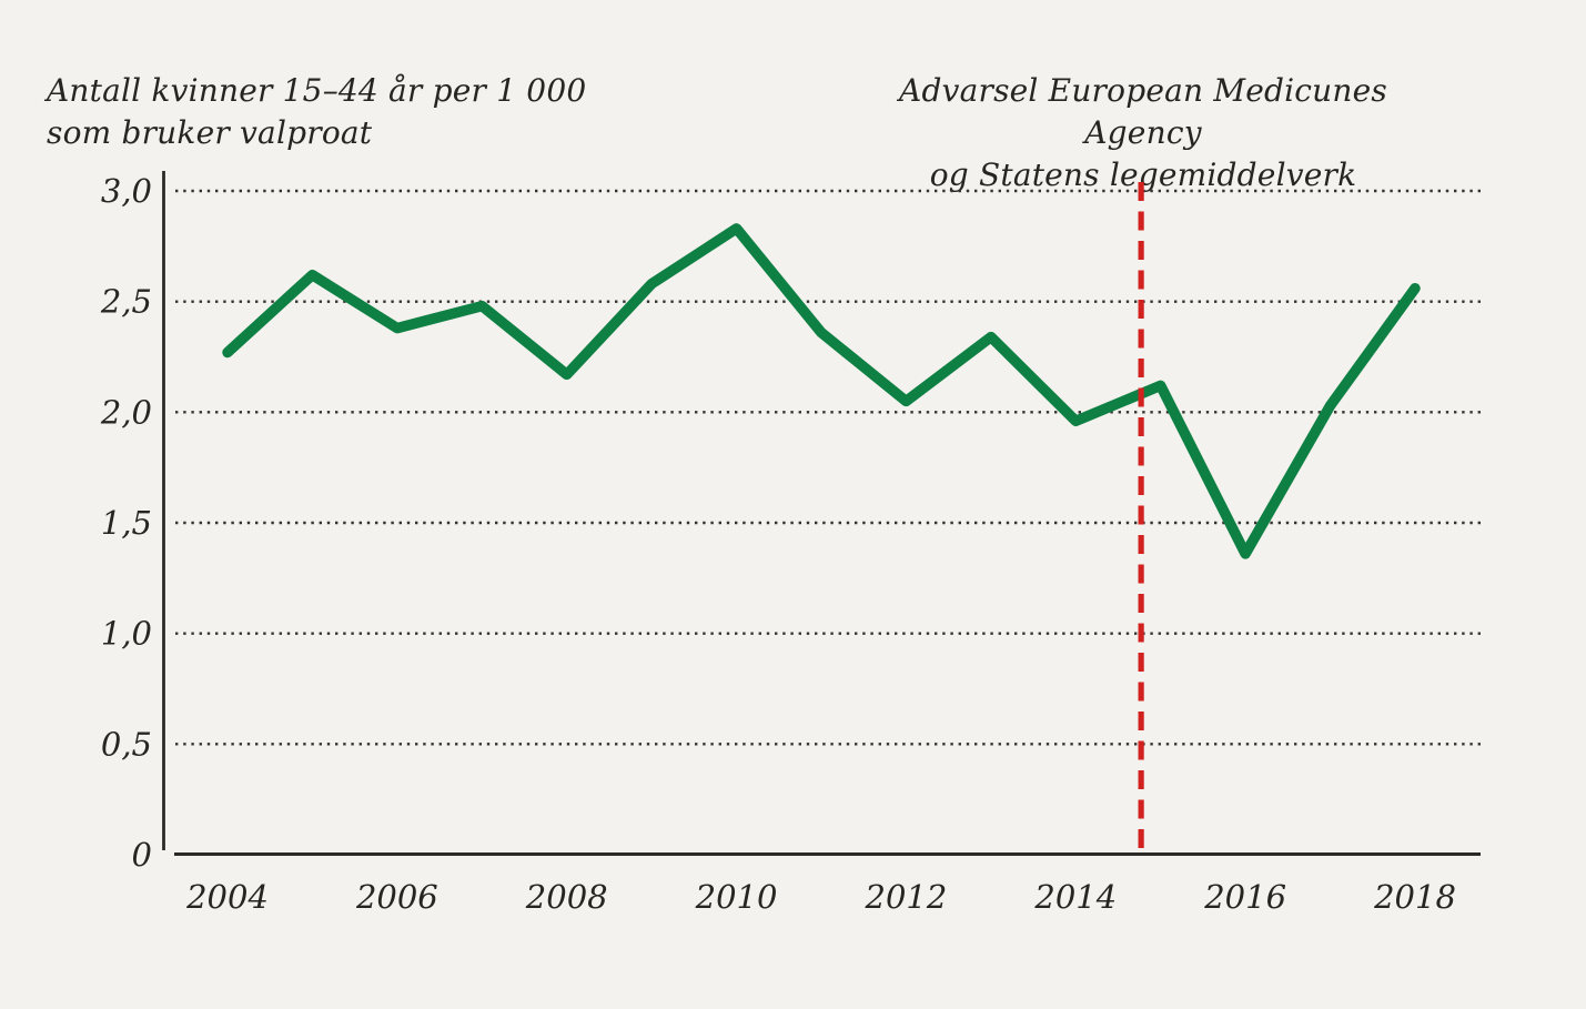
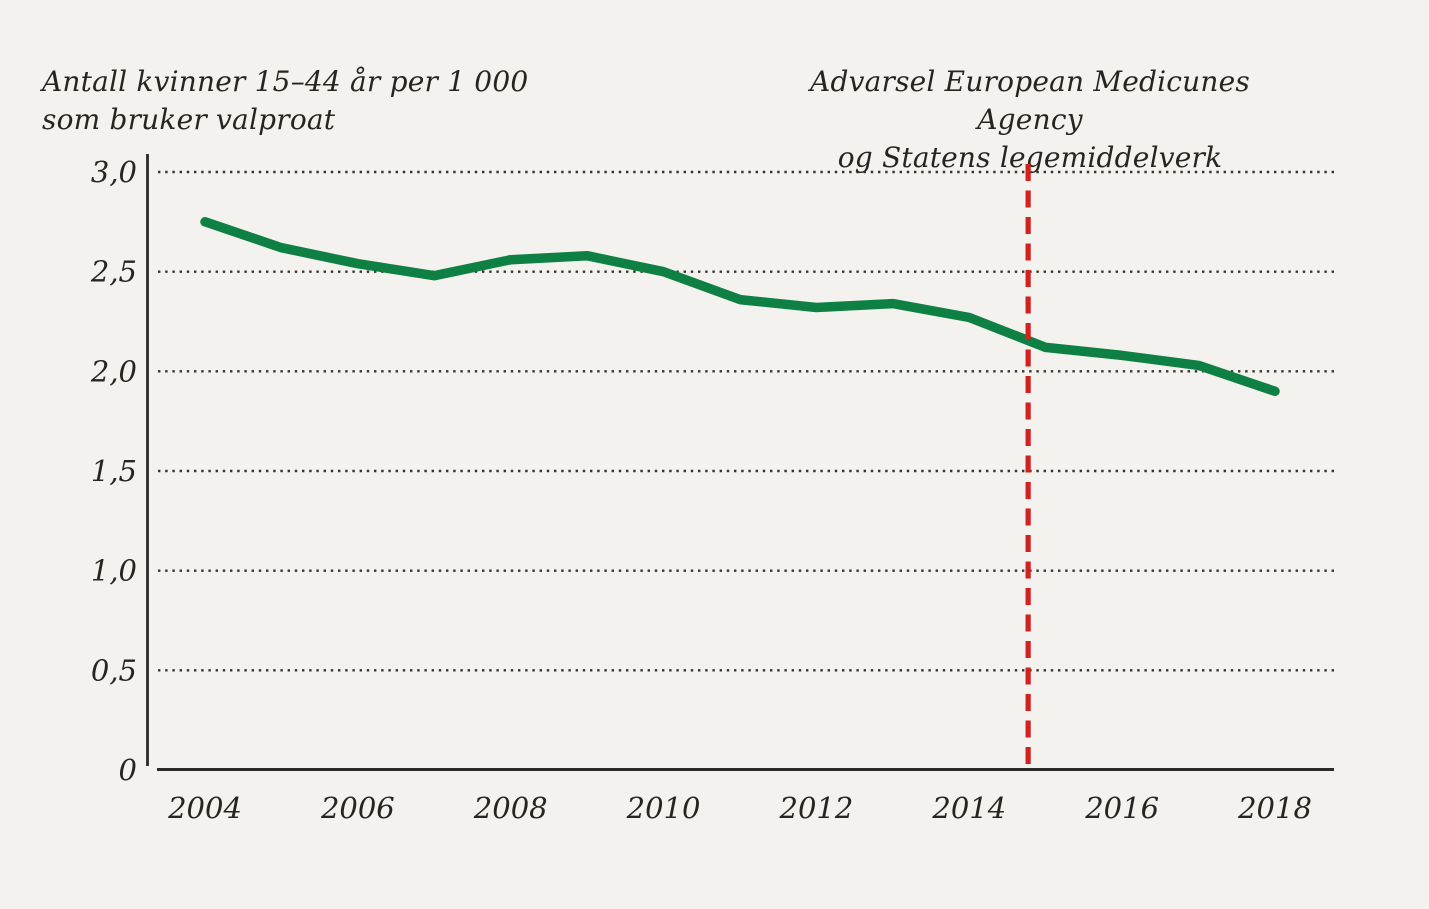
2004: 2,27 -> 2,75
2006: 2,38 -> 2,54
2008: 2,17 -> 2,56
2010: 2,83 -> 2,50
2012: 2,05 -> 2,32
2014: 1,96 -> 2,27
2016: 1,36 -> 2,08
2018: 2,56 -> 1,90
